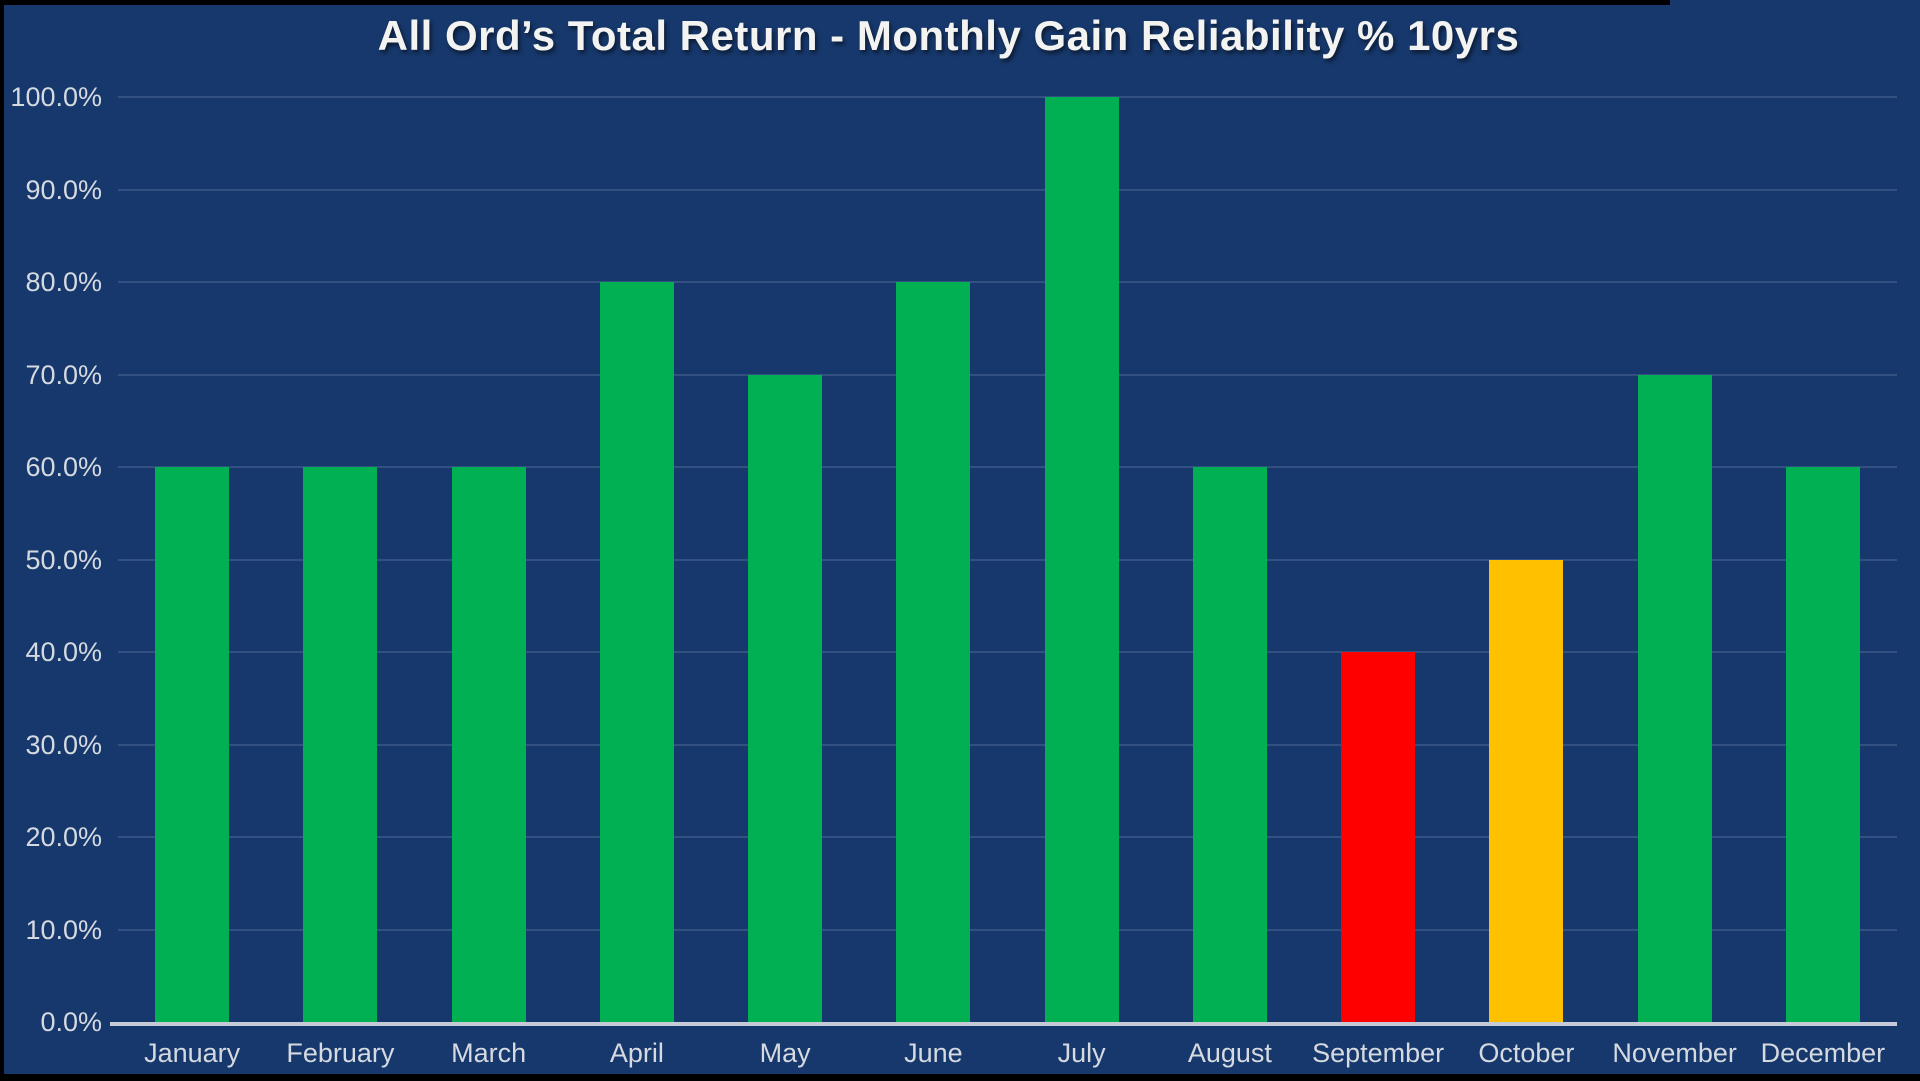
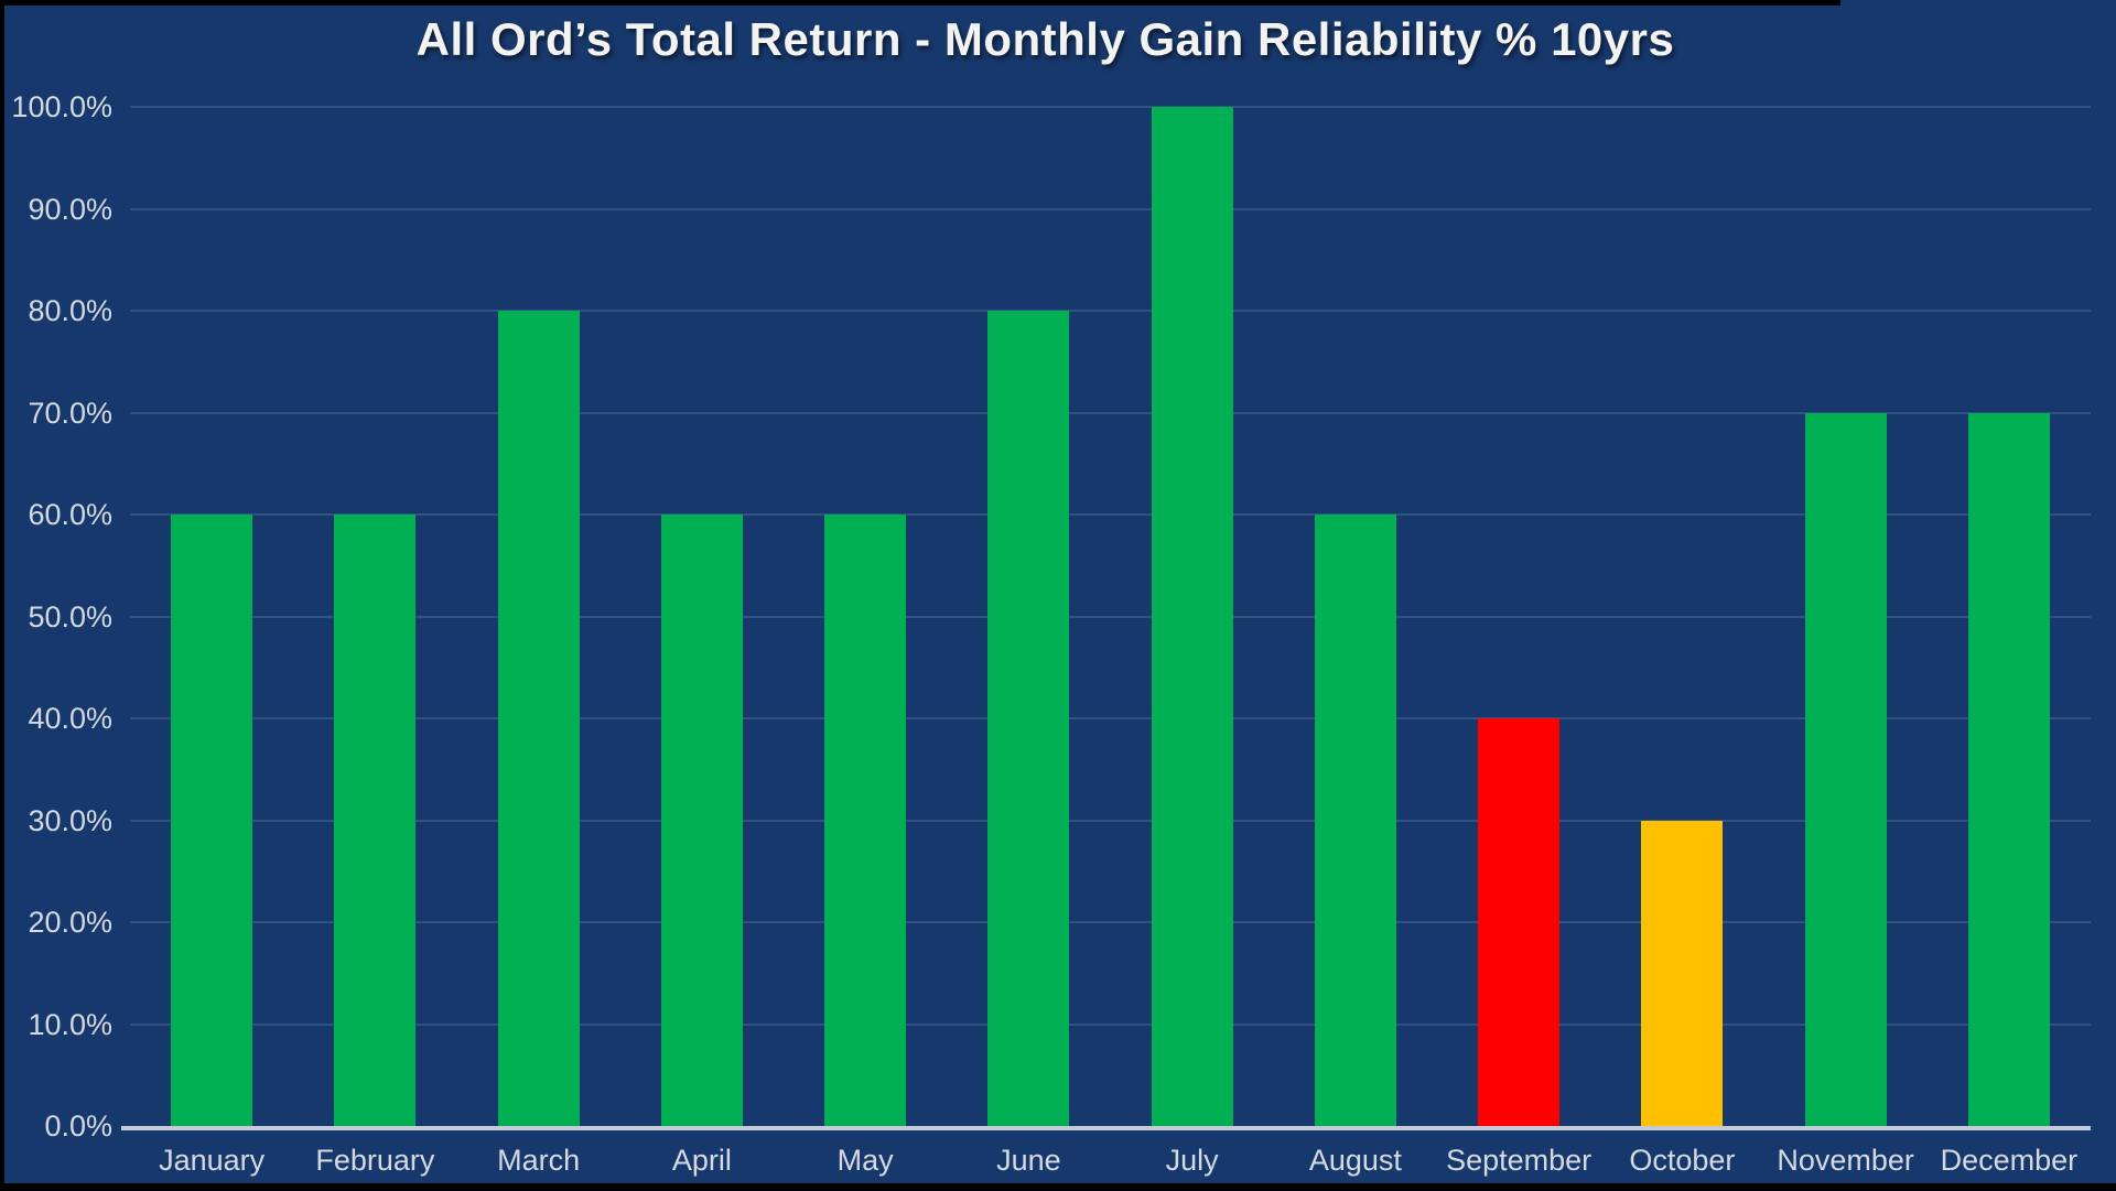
March: 60% -> 80%
April: 80% -> 60%
May: 70% -> 60%
October: 50% -> 30%
December: 60% -> 70%
